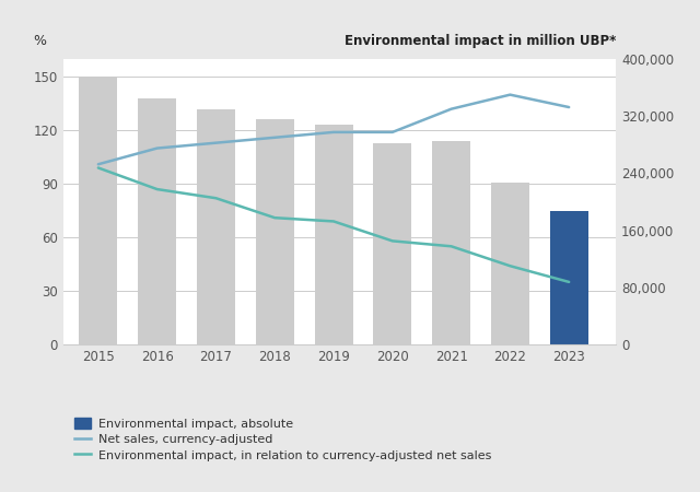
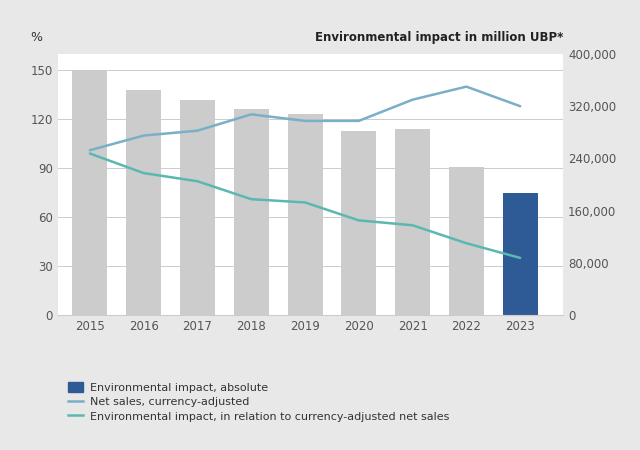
Net sales, currency-adjusted/2018: 116 -> 123
Net sales, currency-adjusted/2023: 133 -> 128
